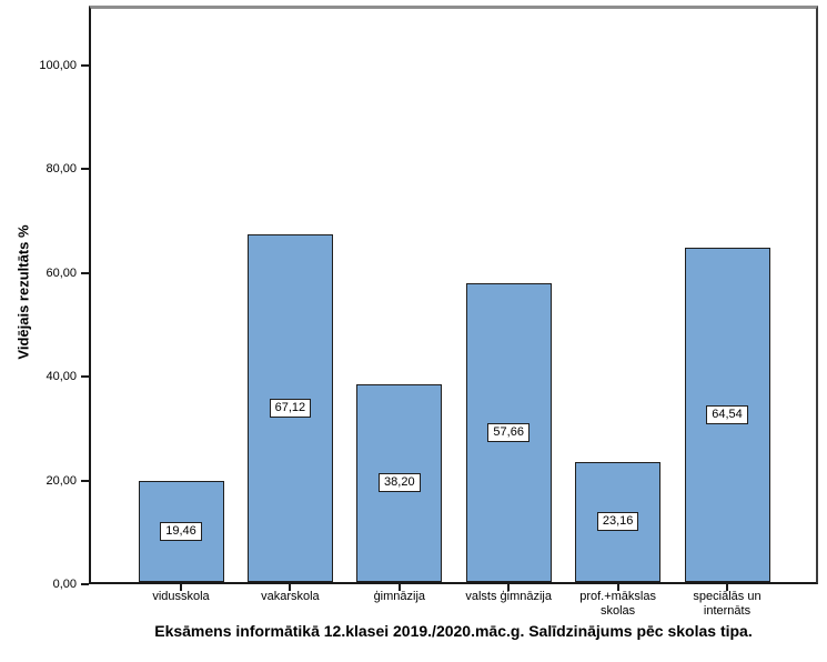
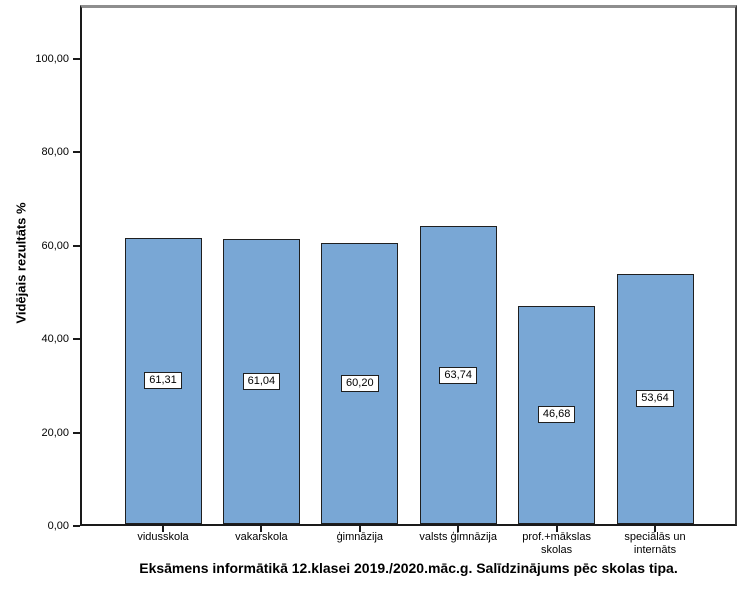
vidusskola: 19,46 -> 61,31
vakarskola: 67,12 -> 61,04
ģimnāzija: 38,20 -> 60,20
valsts ģimnāzija: 57,66 -> 63,74
prof.+mākslas skolas: 23,16 -> 46,68
speciālās un internāts: 64,54 -> 53,64
